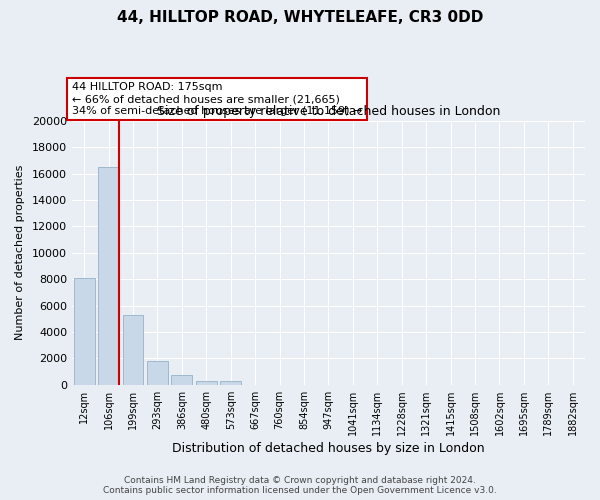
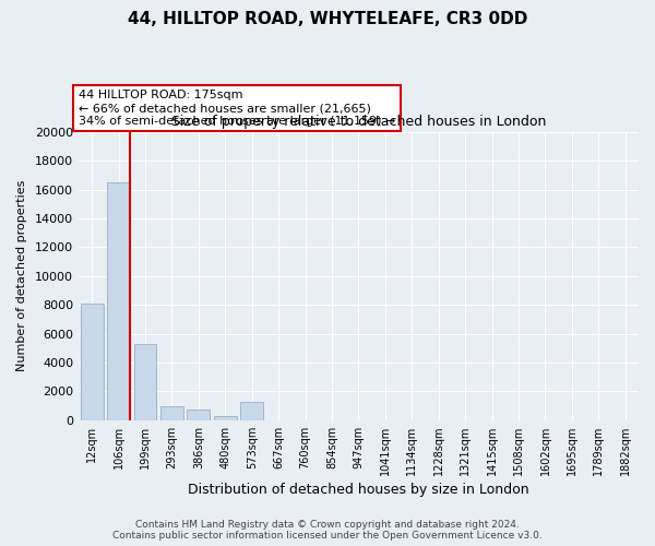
293sqm: 1800 -> 1000
573sqm: 300 -> 1300
